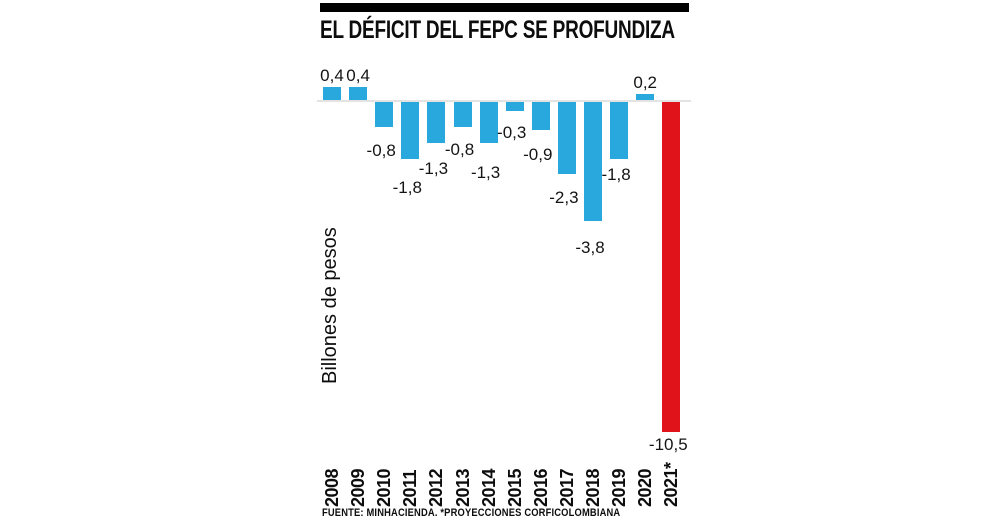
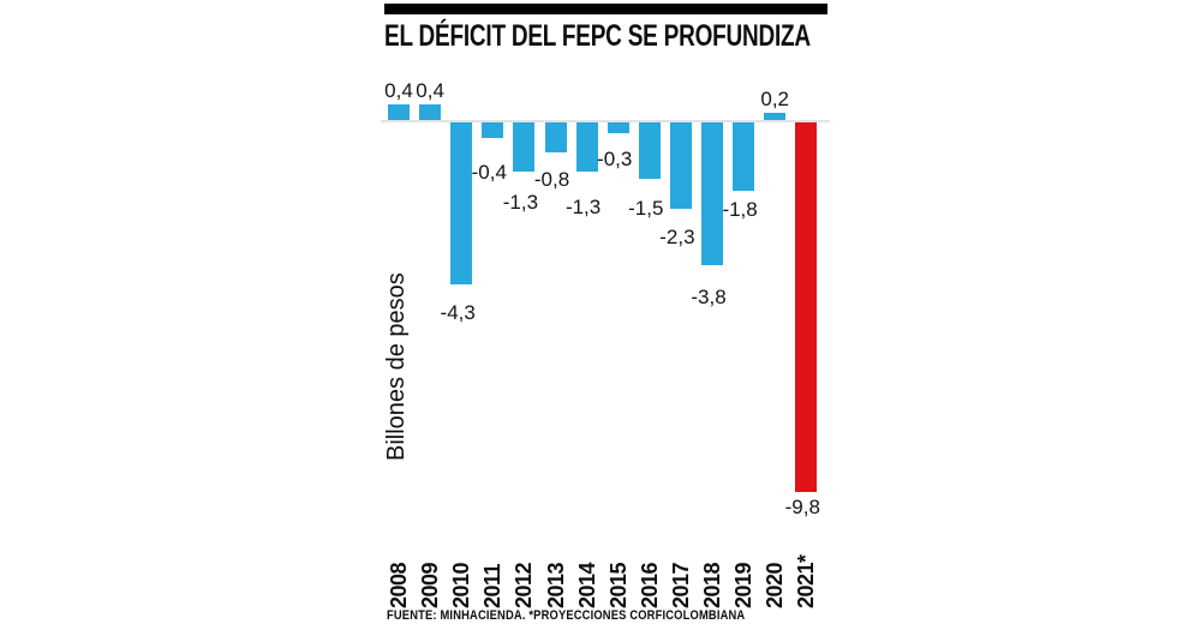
2010: -0,8 -> -4,3
2011: -1,8 -> -0,4
2016: -0,9 -> -1,5
2021*: -10,5 -> -9,8
